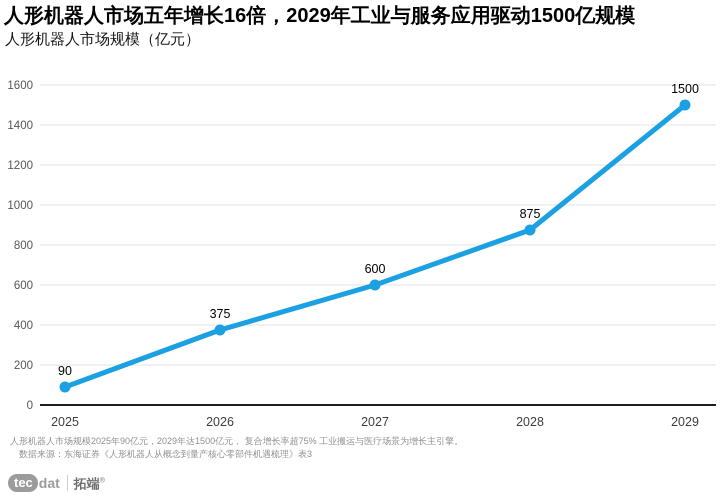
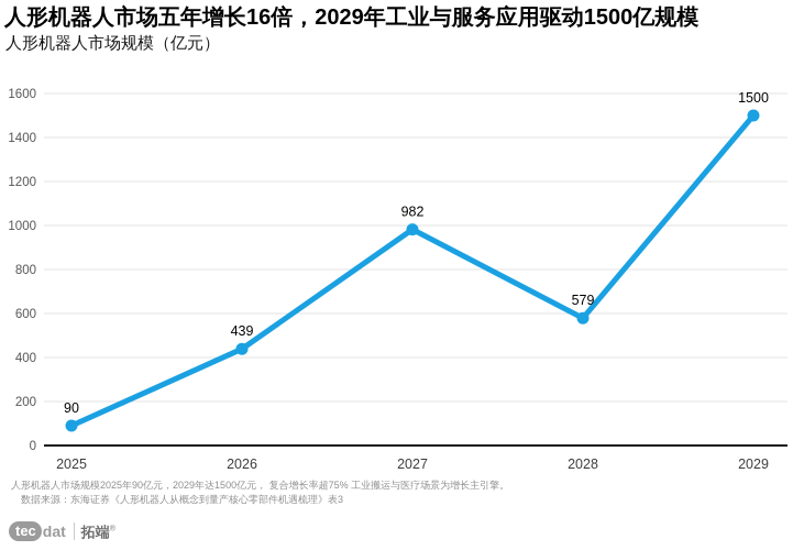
2026: 375 -> 439
2027: 600 -> 982
2028: 875 -> 579
